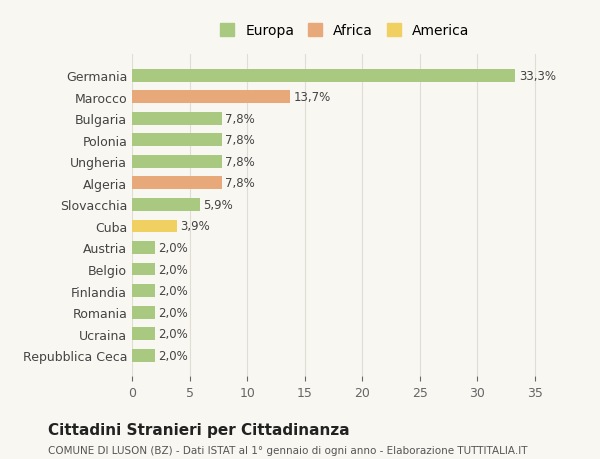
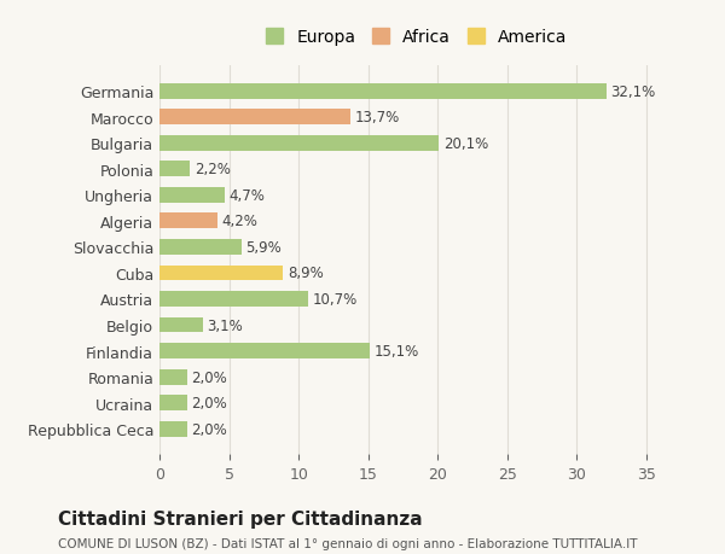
Germania: 33,3% -> 32,1%
Bulgaria: 7,8% -> 20,1%
Polonia: 7,8% -> 2,2%
Ungheria: 7,8% -> 4,7%
Algeria: 7,8% -> 4,2%
Cuba: 3,9% -> 8,9%
Austria: 2,0% -> 10,7%
Belgio: 2,0% -> 3,1%
Finlandia: 2,0% -> 15,1%
